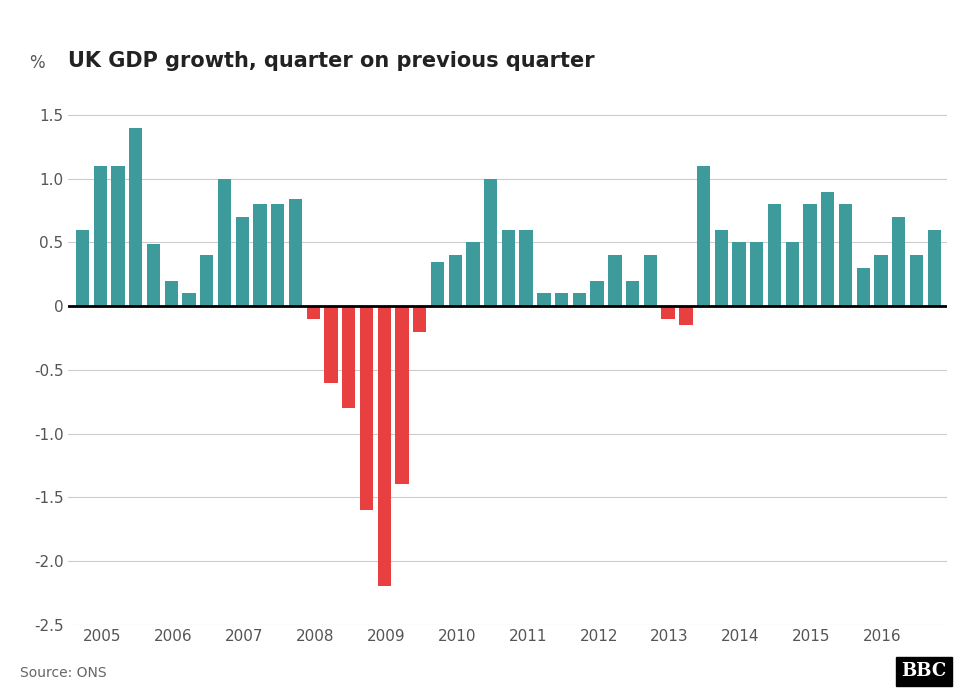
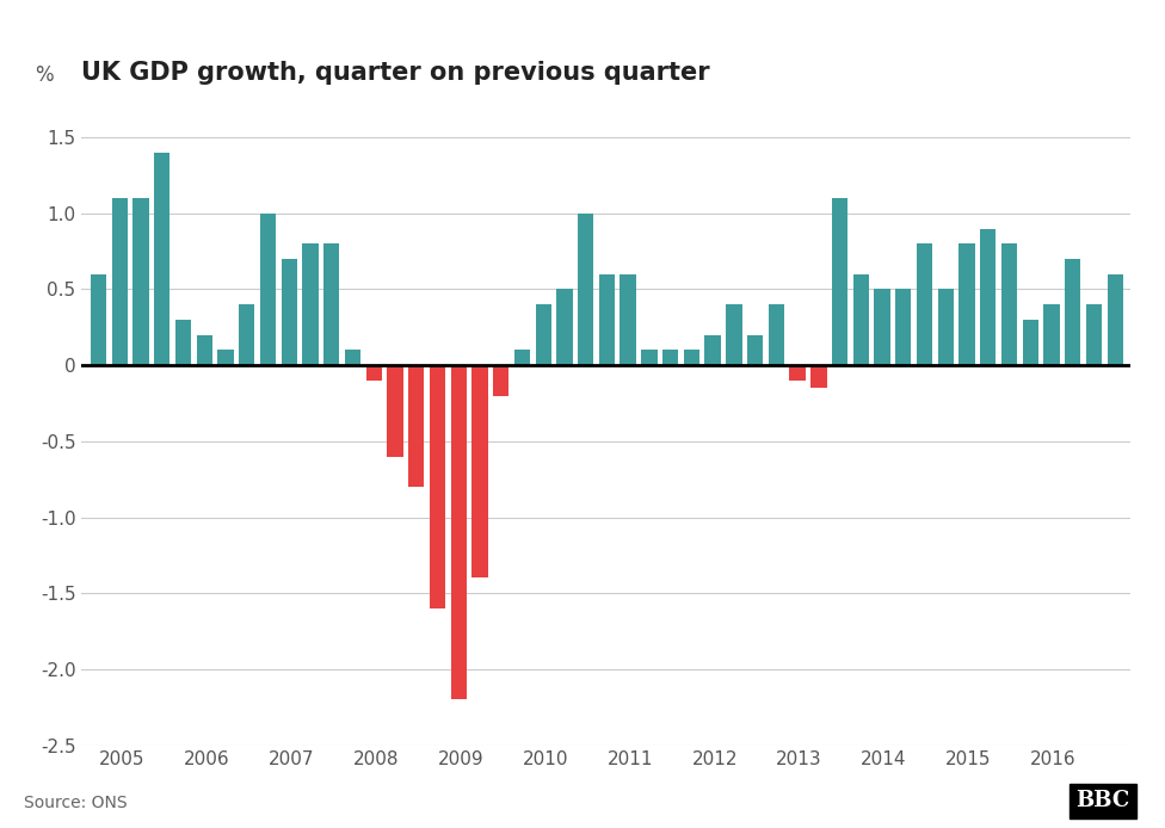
2006: 0.49 -> 0.30
2008: 0.84 -> 0.10
2010: 0.35 -> 0.10
